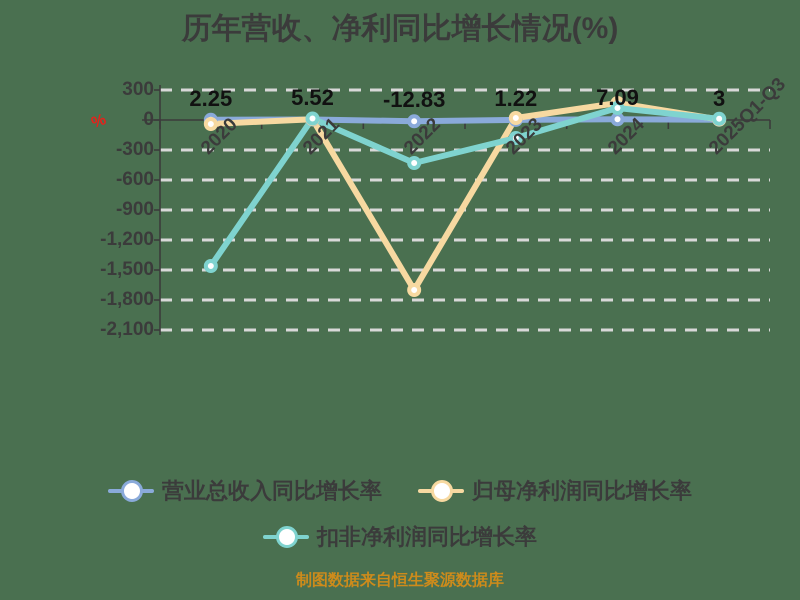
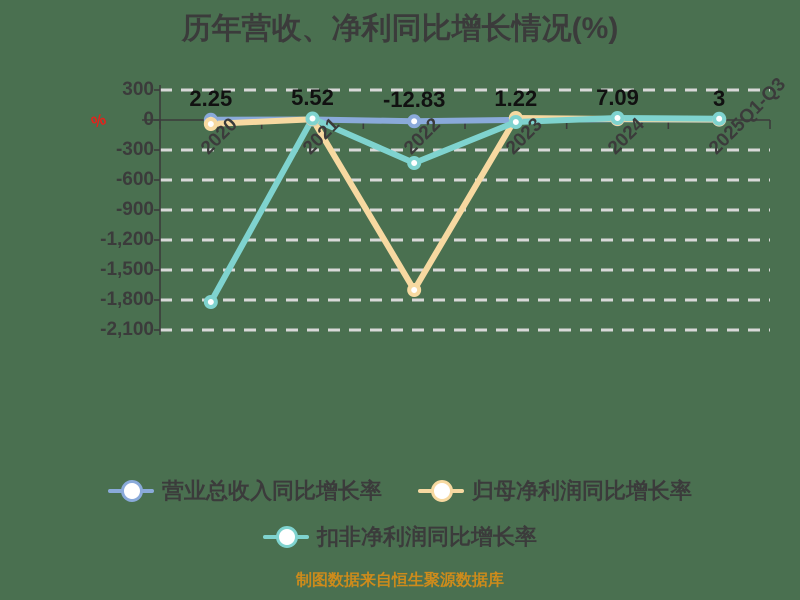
扣非净利润同比增长率/2020: -1460 -> -1820
扣非净利润同比增长率/2023: -180 -> -20
归母净利润同比增长率/2024: 170 -> 10
扣非净利润同比增长率/2024: 120 -> 20
